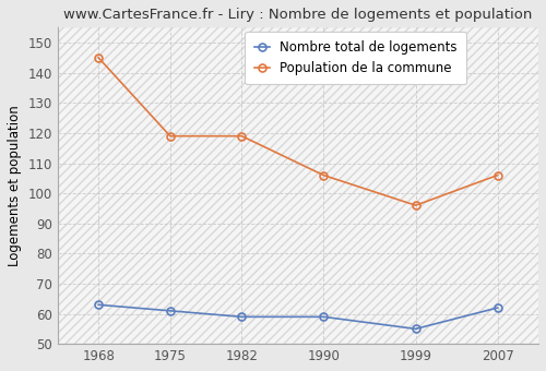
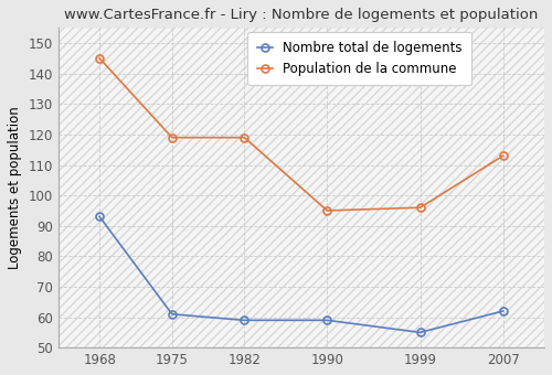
Nombre total de logements/1968: 63 -> 93
Population de la commune/1990: 106 -> 95
Population de la commune/2007: 106 -> 113
